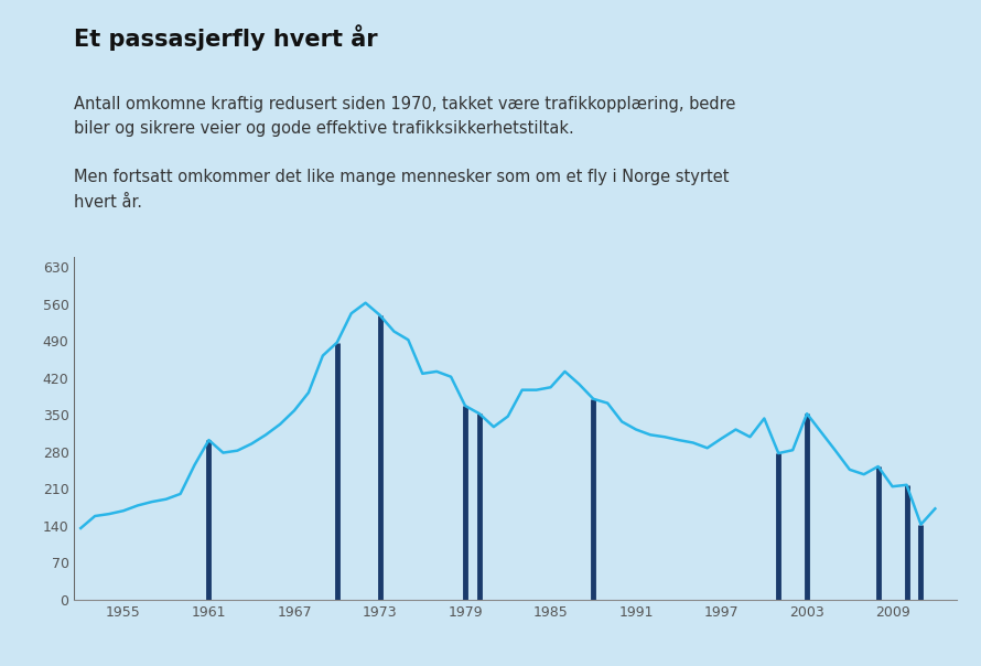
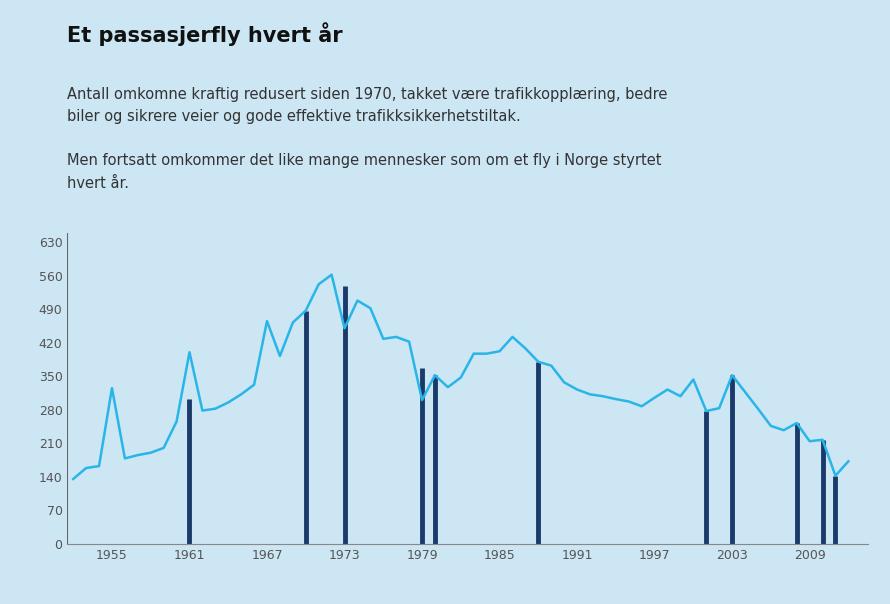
1955: 168 -> 325
1961: 302 -> 400
1967: 358 -> 465
1973: 539 -> 450
1979: 367 -> 300
